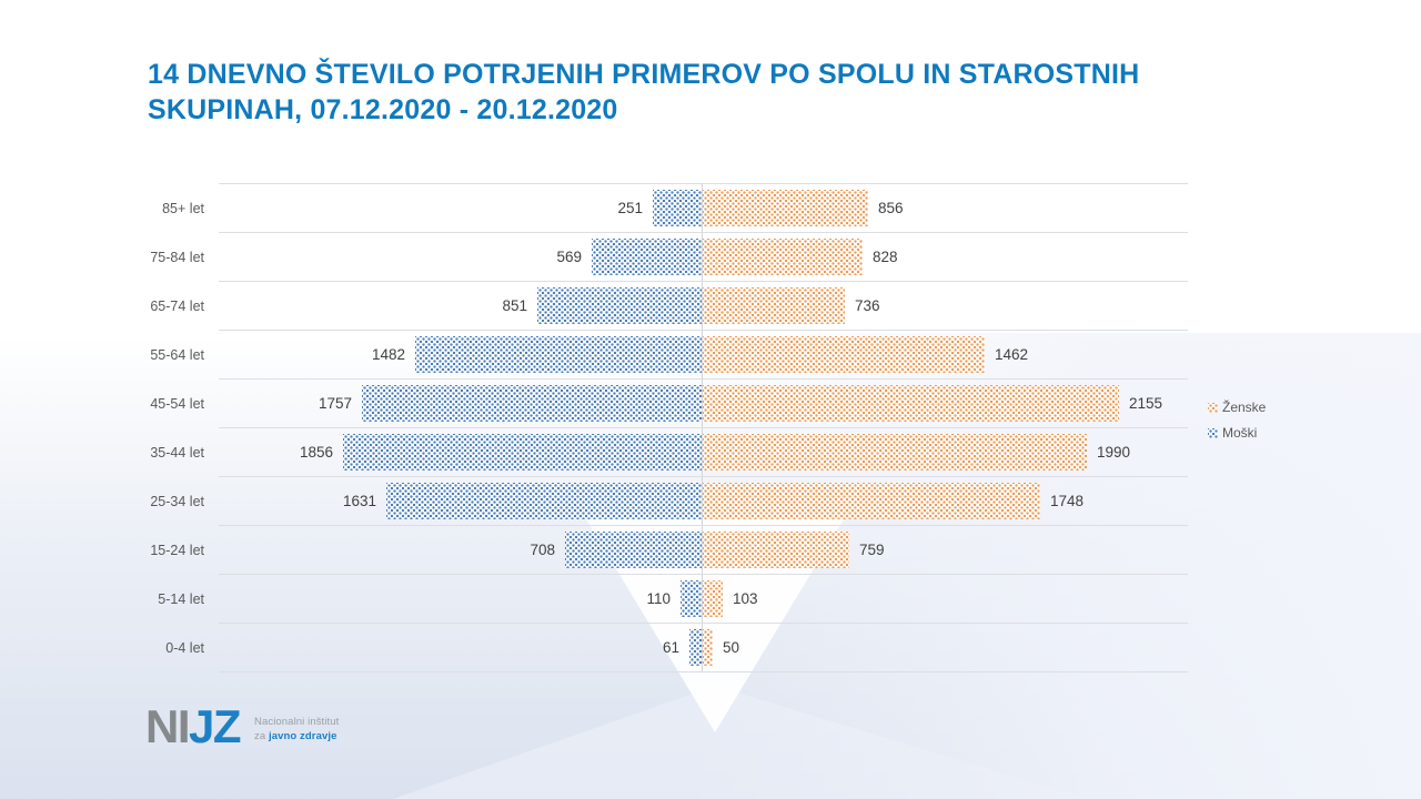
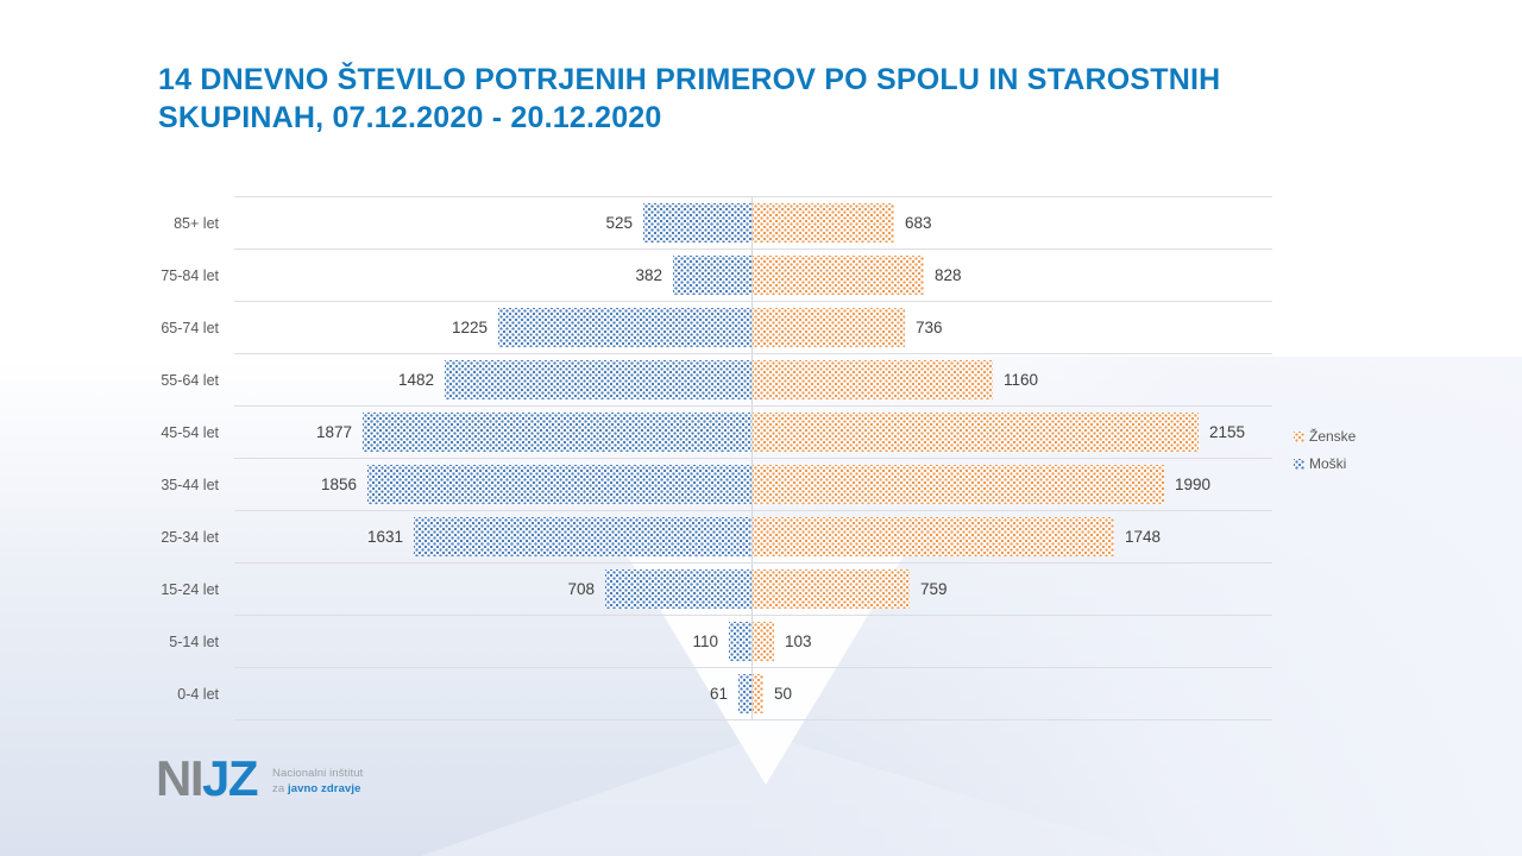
Moški/85+ let: 251 -> 525
Ženske/85+ let: 856 -> 683
Moški/75-84 let: 569 -> 382
Moški/65-74 let: 851 -> 1225
Ženske/55-64 let: 1462 -> 1160
Moški/45-54 let: 1757 -> 1877
